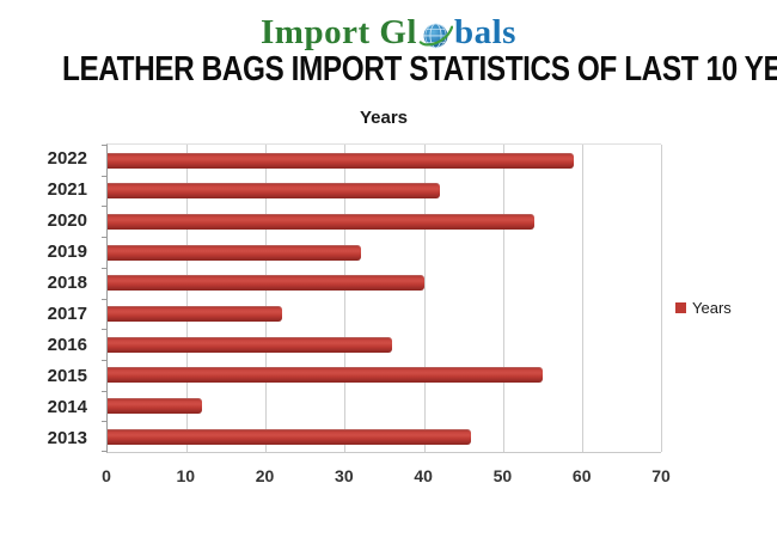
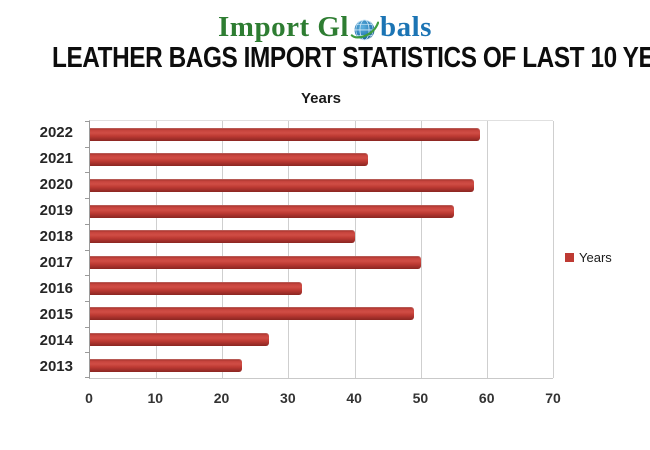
2020: 54 -> 58
2019: 32 -> 55
2017: 22 -> 50
2016: 36 -> 32
2015: 55 -> 49
2014: 12 -> 27
2013: 46 -> 23
